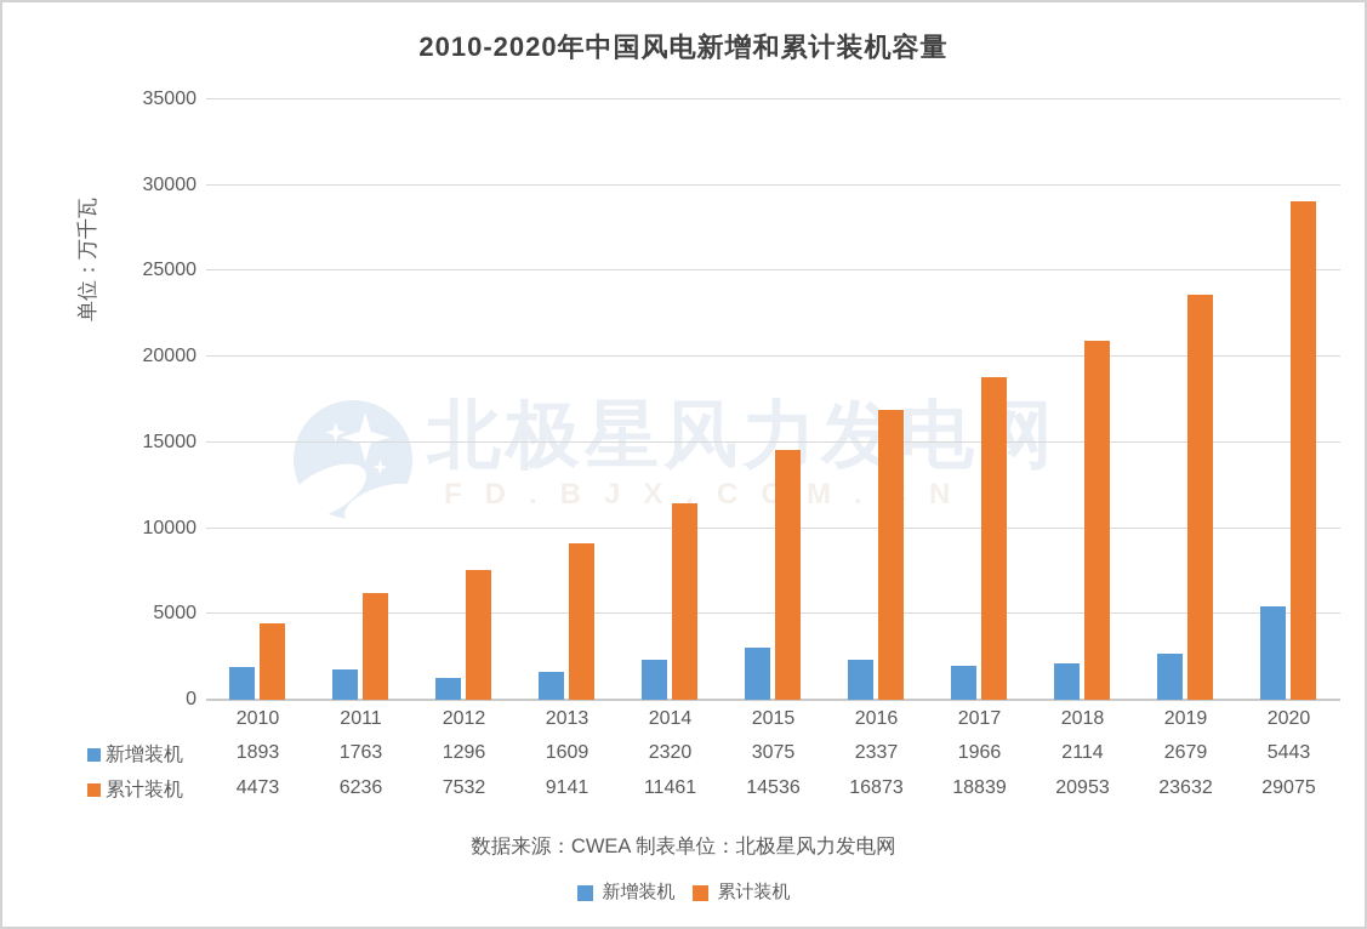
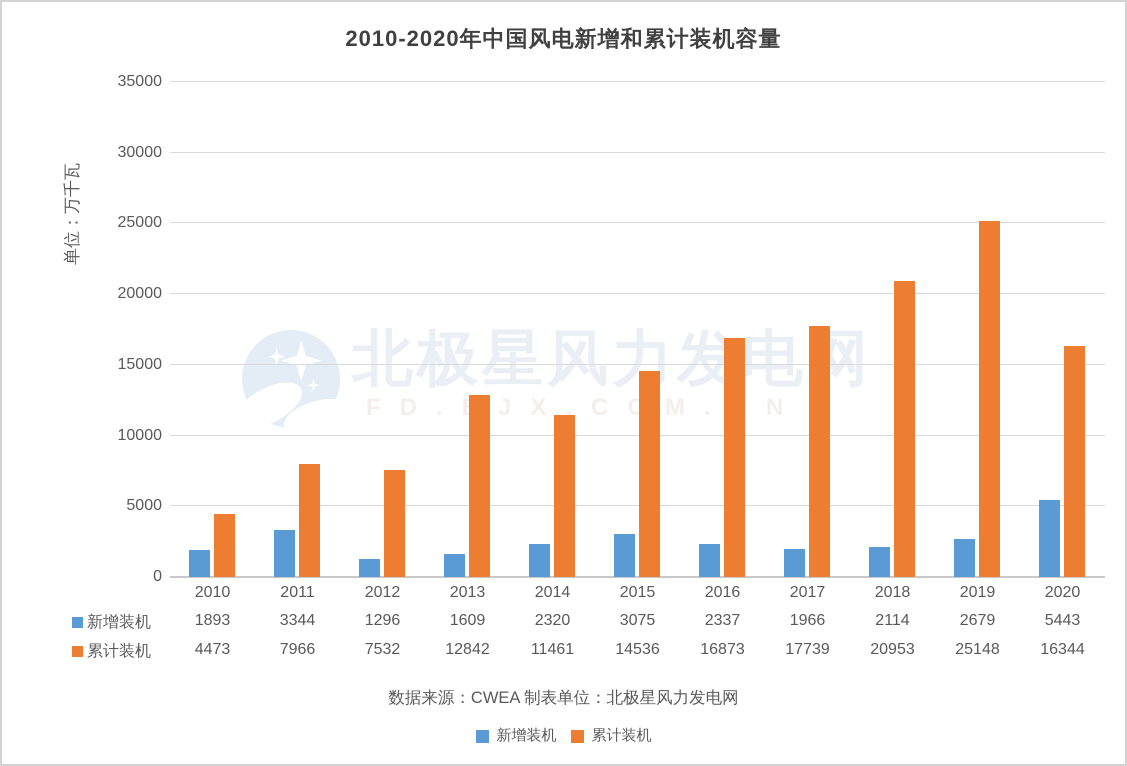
新增装机/2011: 1763 -> 3344
累计装机/2011: 6236 -> 7966
累计装机/2013: 9141 -> 12842
累计装机/2017: 18839 -> 17739
累计装机/2019: 23632 -> 25148
累计装机/2020: 29075 -> 16344
